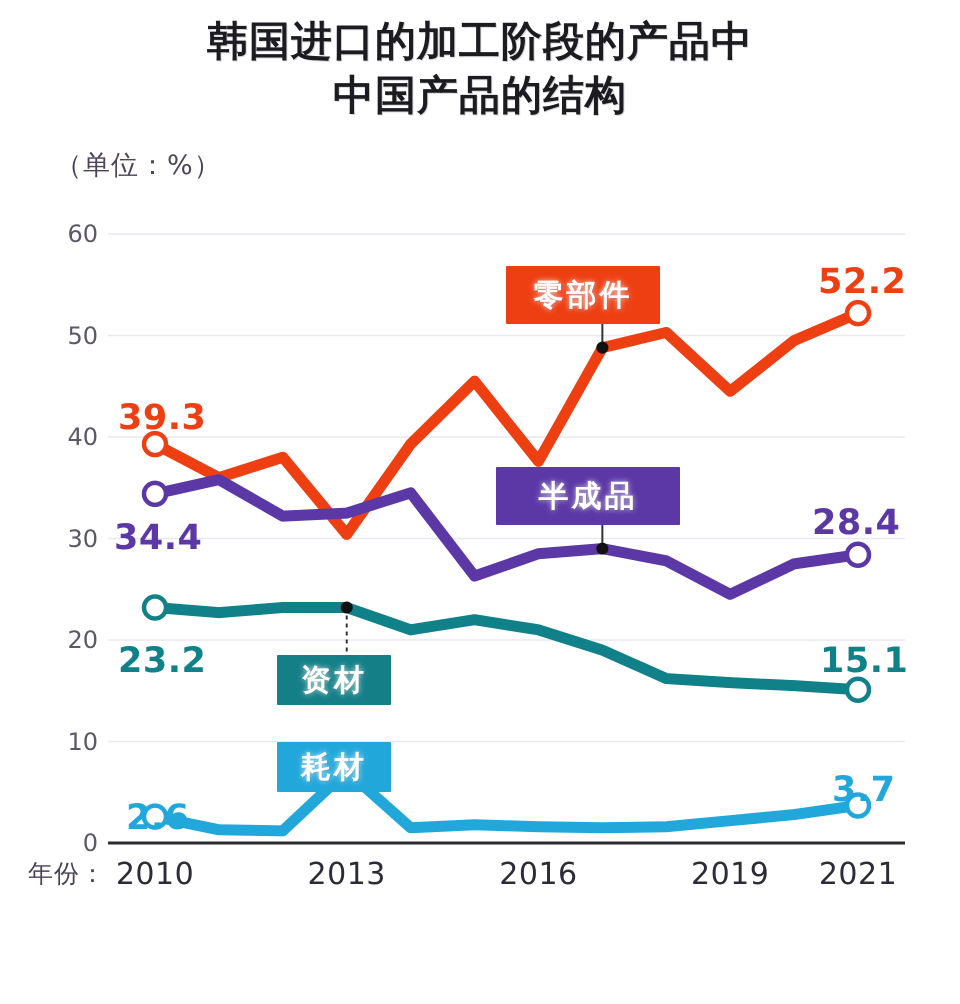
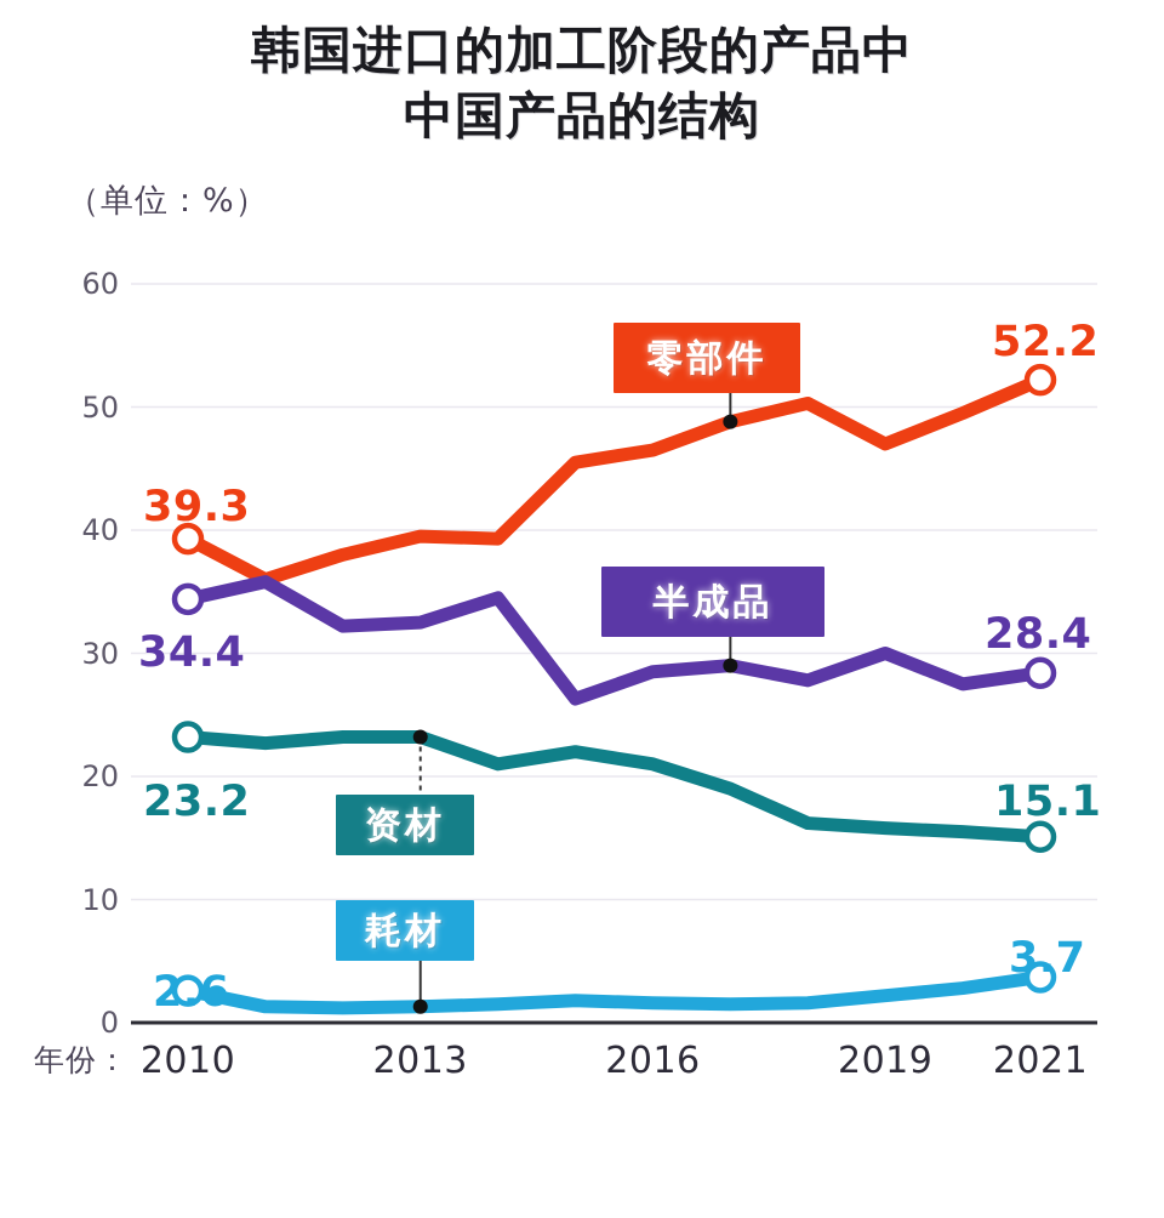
零部件/2013: 30.4 -> 39.5
耗材/2013: 7.1 -> 1.3
零部件/2016: 37.6 -> 46.5
零部件/2019: 44.5 -> 47.0
半成品/2019: 24.5 -> 30.0
